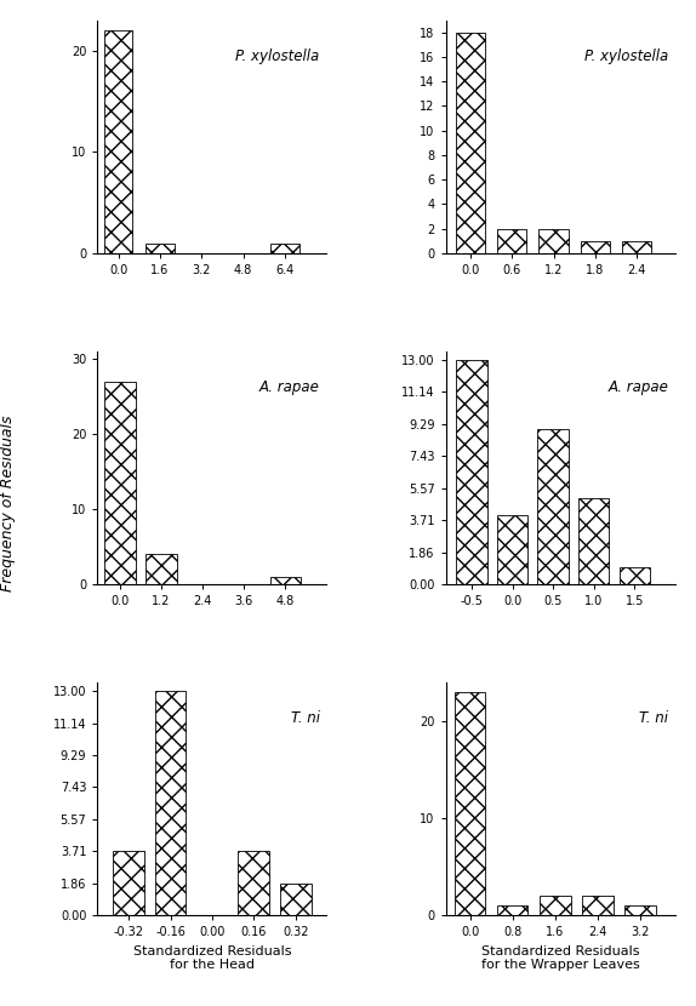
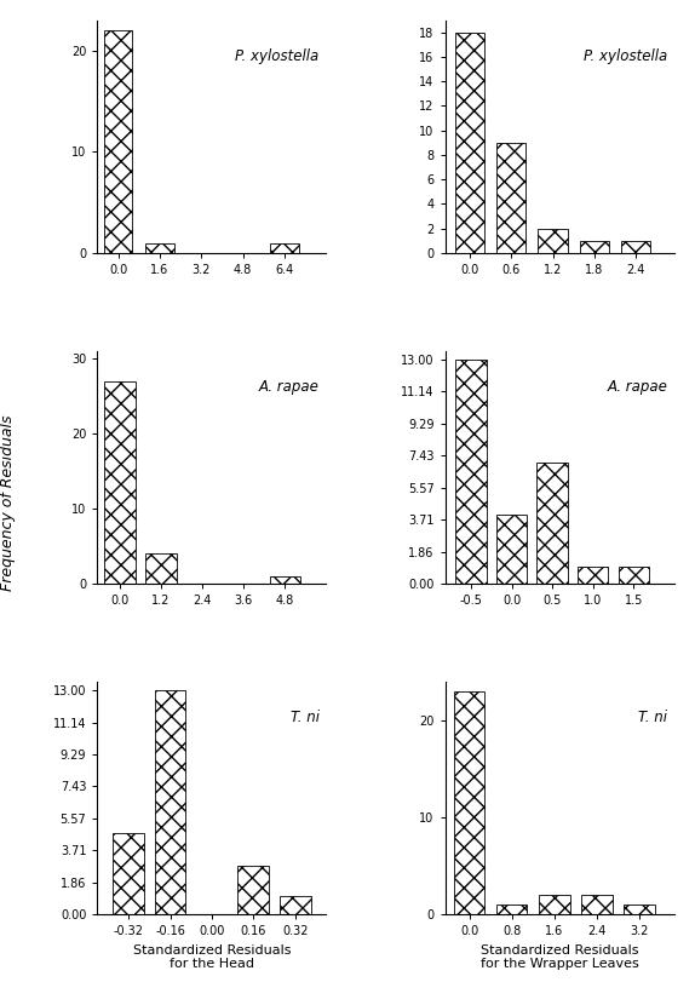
0.6: 2 -> 9
0.5: 9 -> 7
1.0: 5 -> 1
-0.32: 3.7 -> 4.7
0.16: 3.7 -> 2.8
0.32: 1.9 -> 1.1
